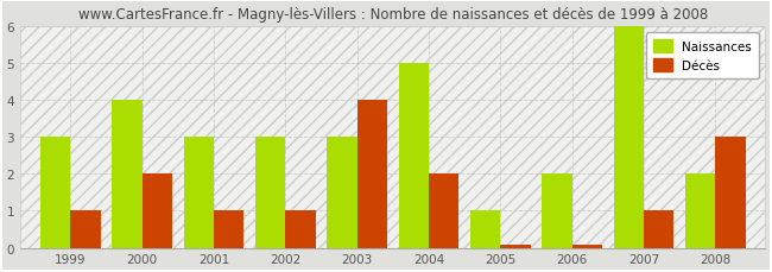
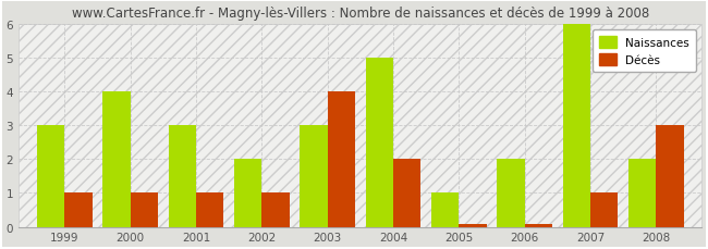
Décès/2000: 2.00 -> 1.00
Naissances/2002: 3 -> 2
